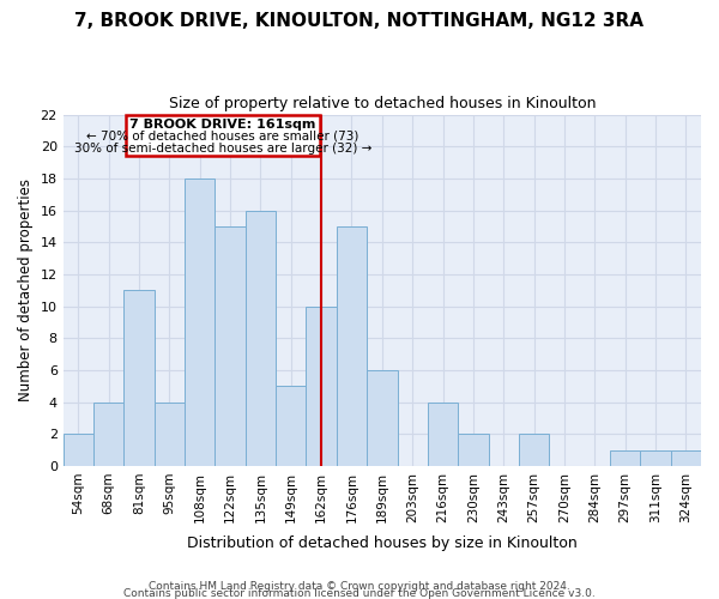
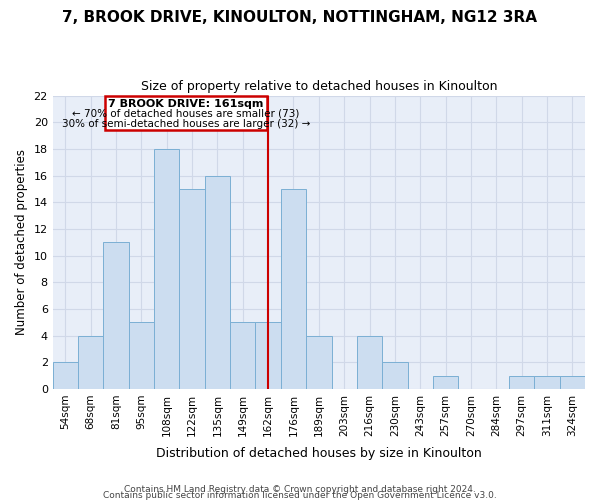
95sqm: 4 -> 5
162sqm: 10 -> 5
189sqm: 6 -> 4
257sqm: 2 -> 1
